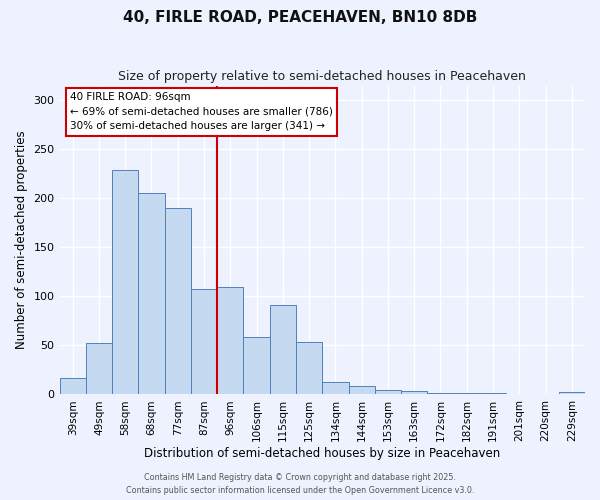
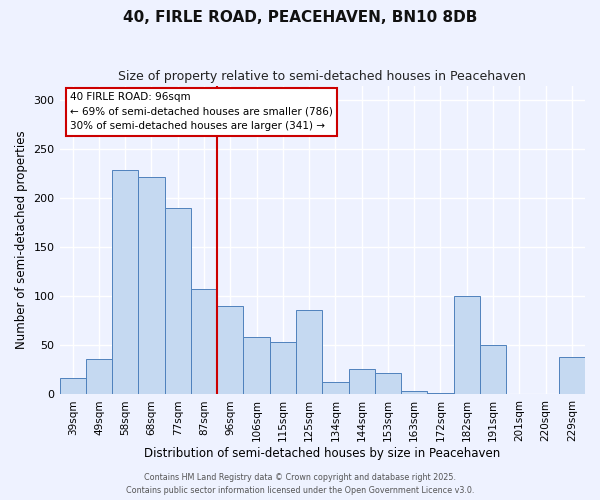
49sqm: 52 -> 36
68sqm: 205 -> 222
96sqm: 110 -> 90
115sqm: 91 -> 54
125sqm: 53 -> 86
144sqm: 9 -> 26
153sqm: 5 -> 22
182sqm: 1 -> 100
191sqm: 1 -> 50
229sqm: 2 -> 38
